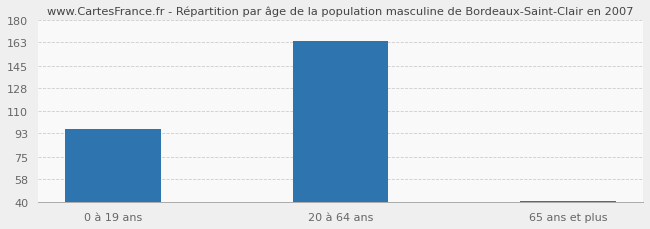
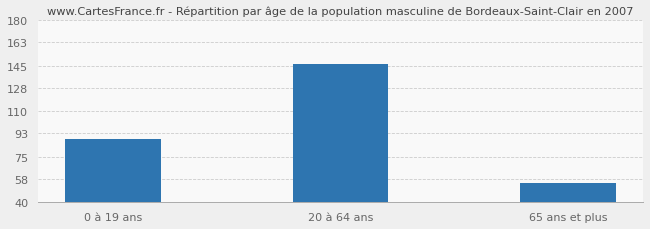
0 à 19 ans: 96 -> 89
20 à 64 ans: 164 -> 146
65 ans et plus: 41 -> 55
